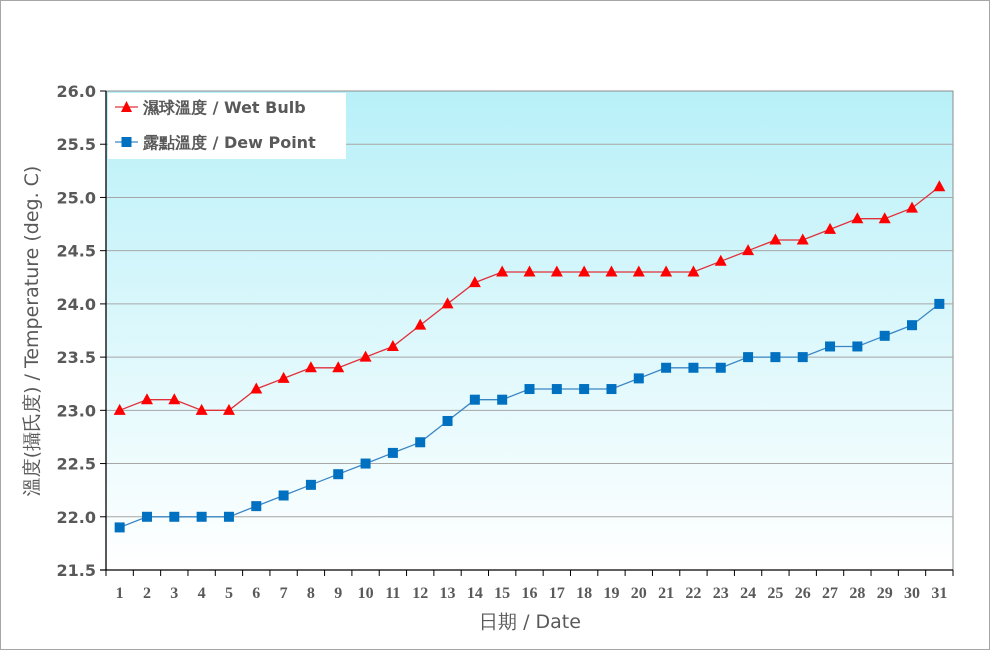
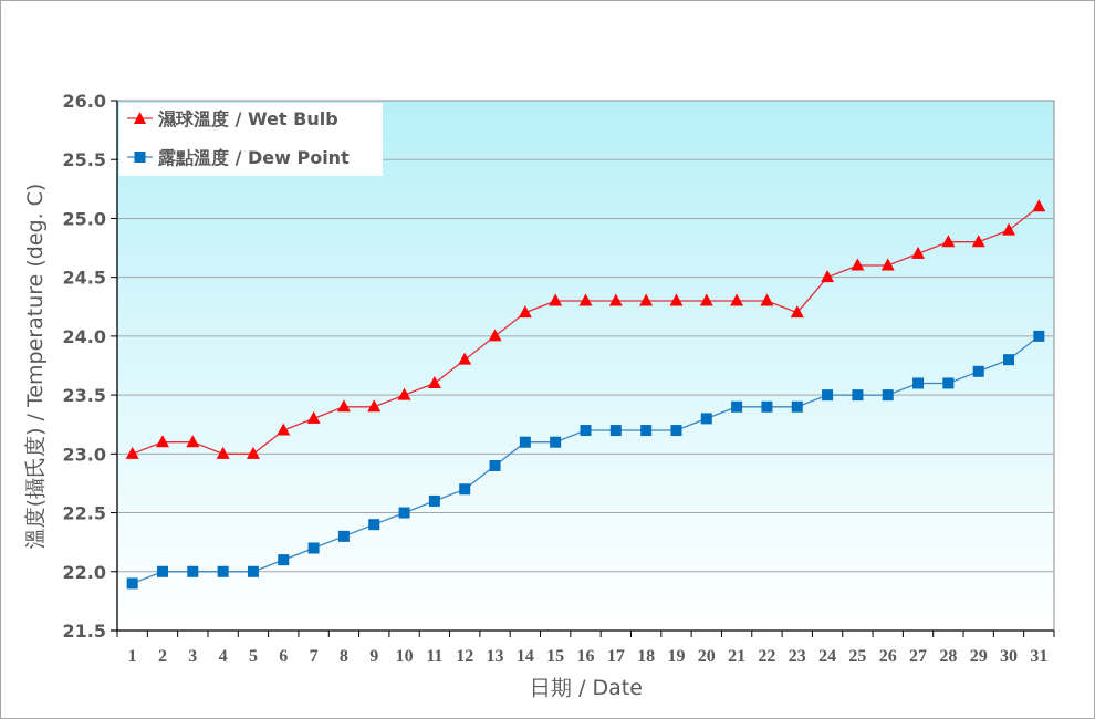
濕球溫度 / Wet Bulb/23: 24.4 -> 24.2
